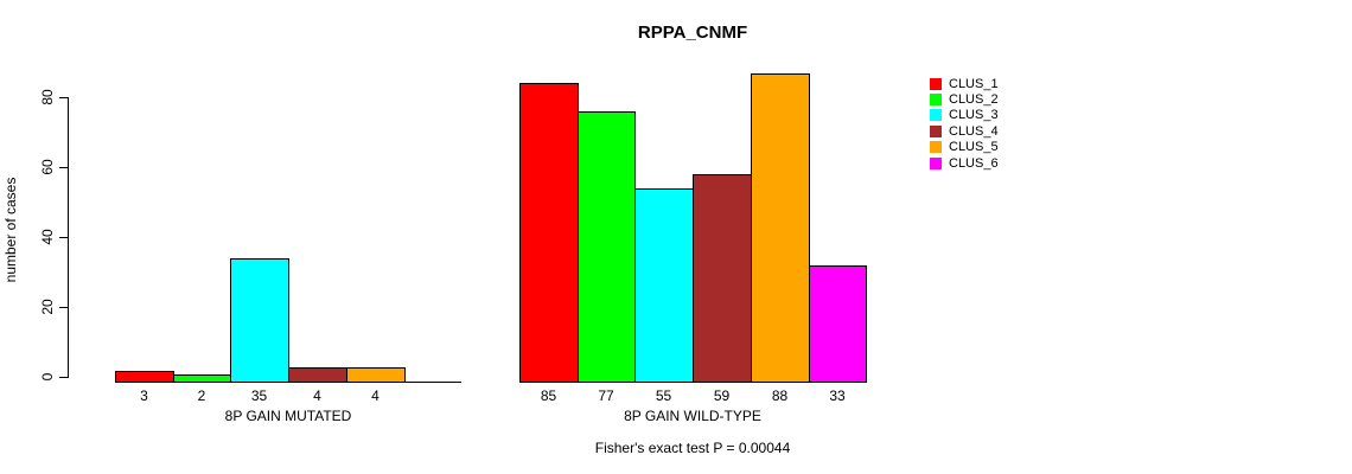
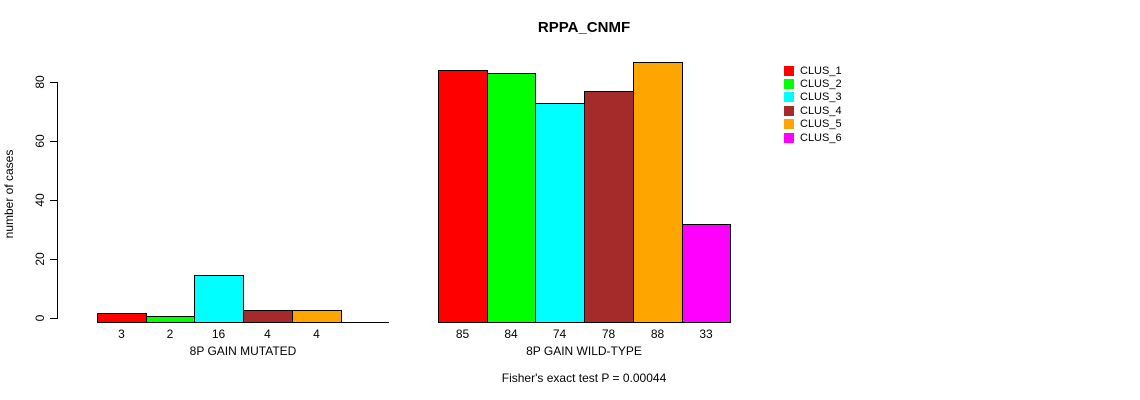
CLUS_3/8P GAIN MUTATED: 35 -> 16
CLUS_2/8P GAIN WILD-TYPE: 77 -> 84
CLUS_3/8P GAIN WILD-TYPE: 55 -> 74
CLUS_4/8P GAIN WILD-TYPE: 59 -> 78
